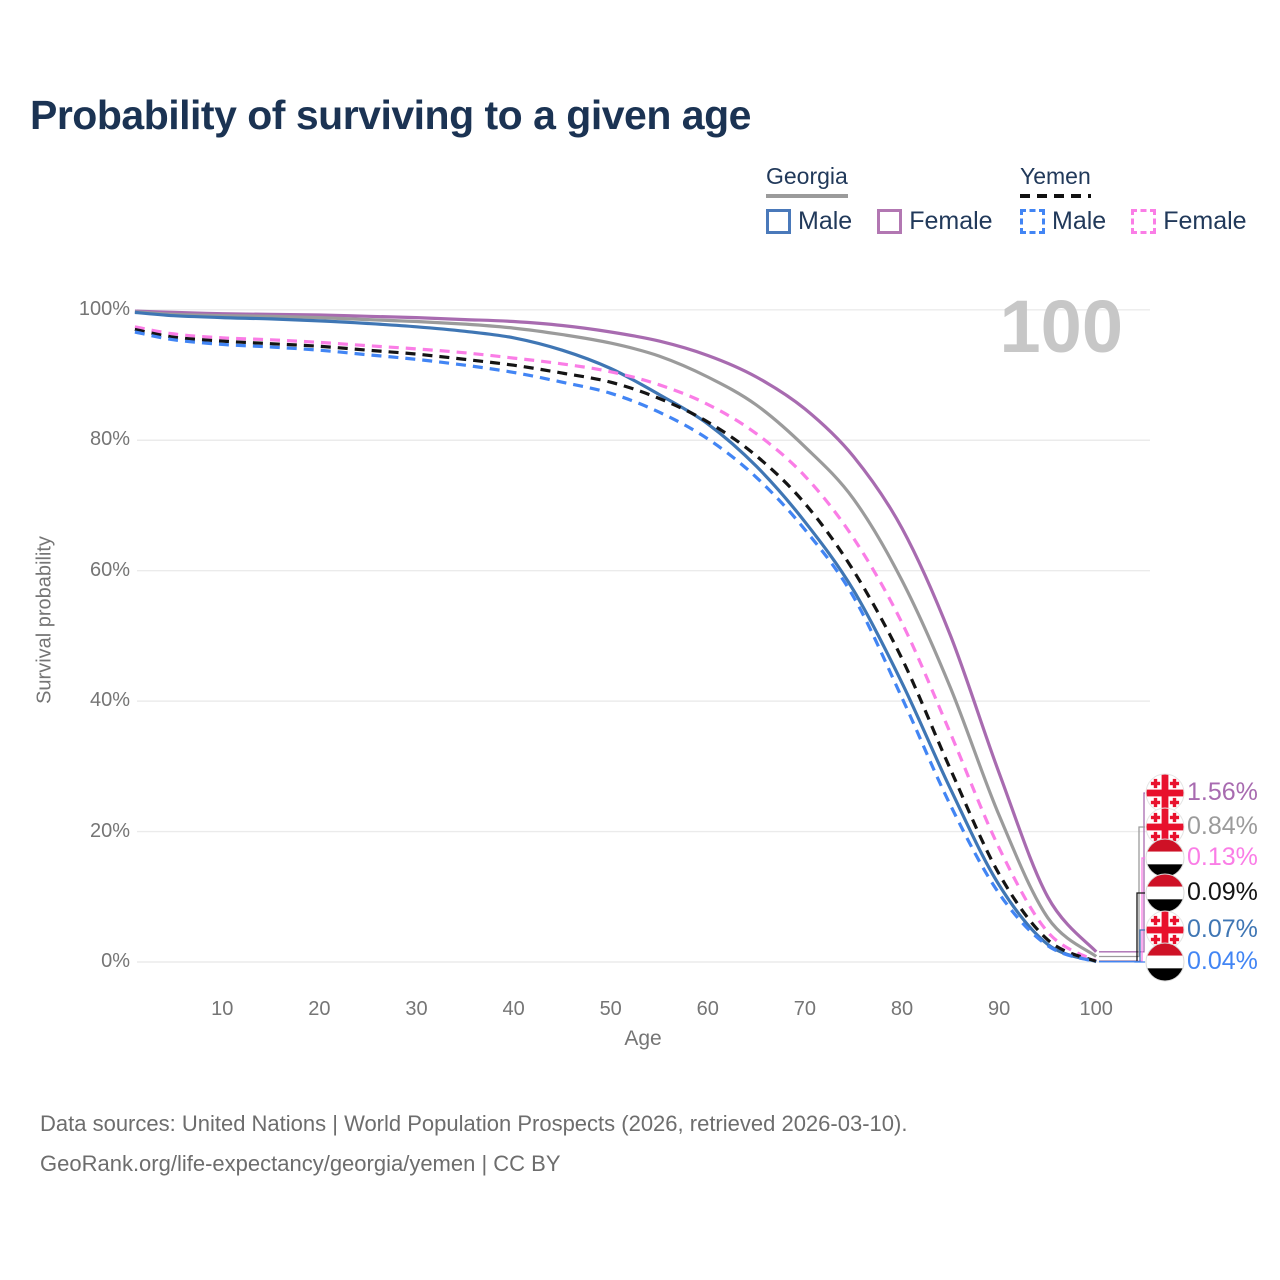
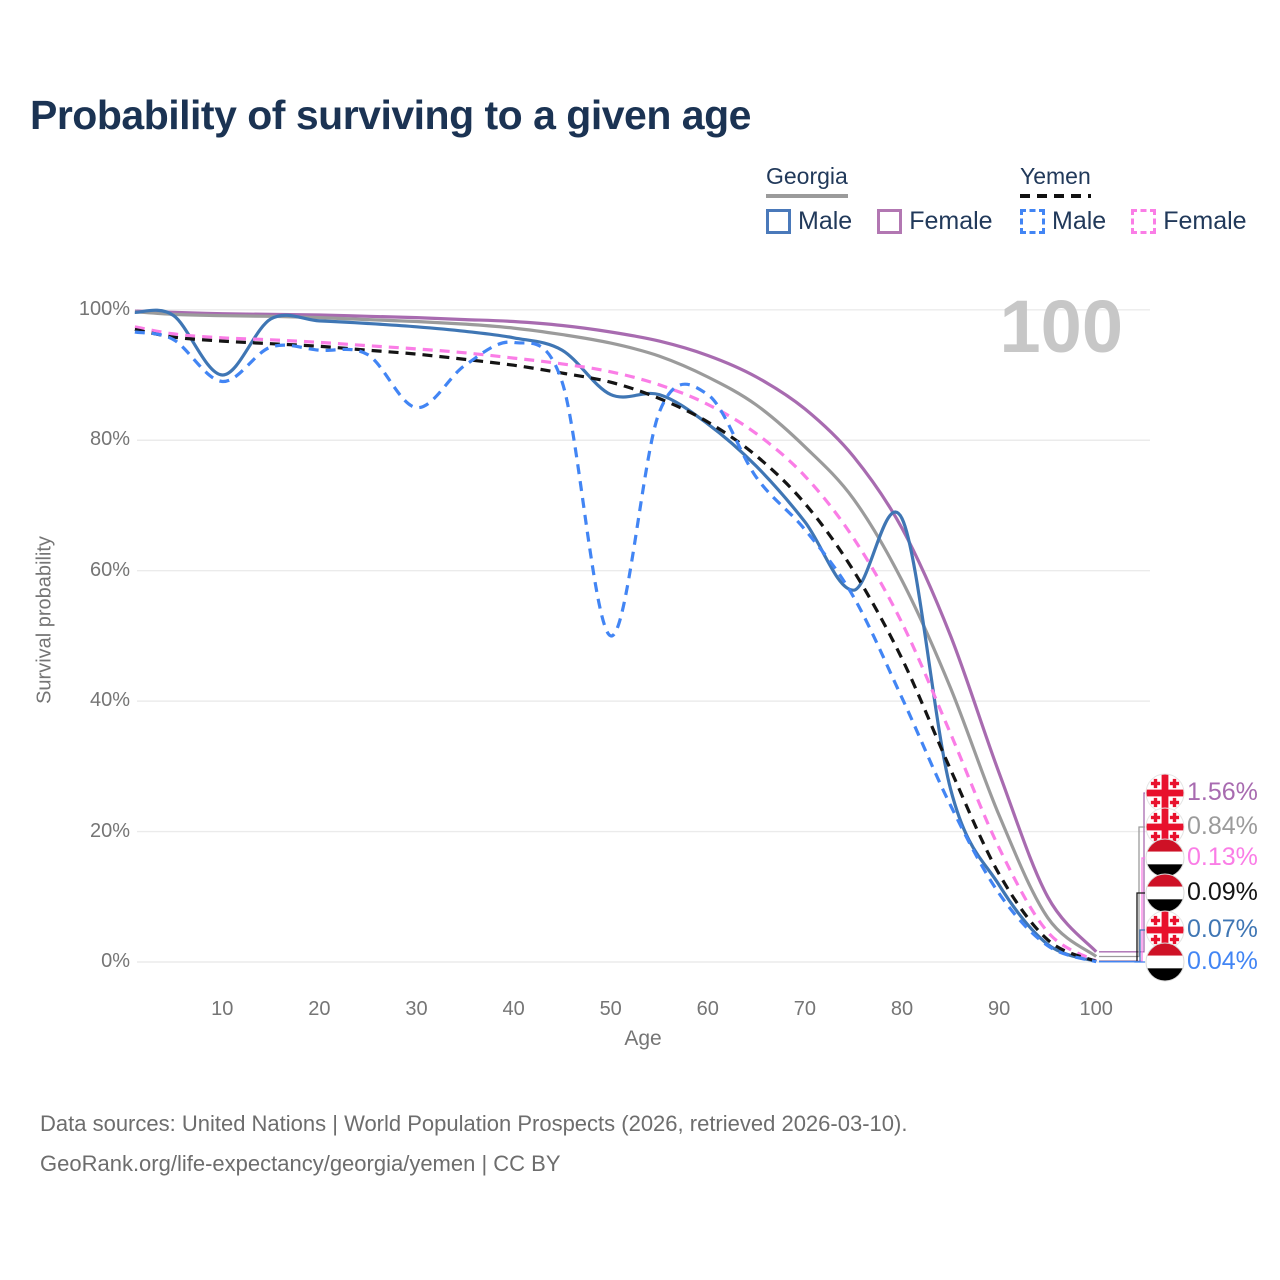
Georgia Male/10: 99% -> 90%
Yemen Male/10: 95% -> 89%
Yemen Male/30: 92% -> 85%
Yemen Male/40: 90% -> 95%
Georgia Male/50: 91% -> 87%
Yemen Male/50: 87% -> 50%
Yemen Male/60: 80% -> 87%
Georgia Male/80: 43% -> 68%
